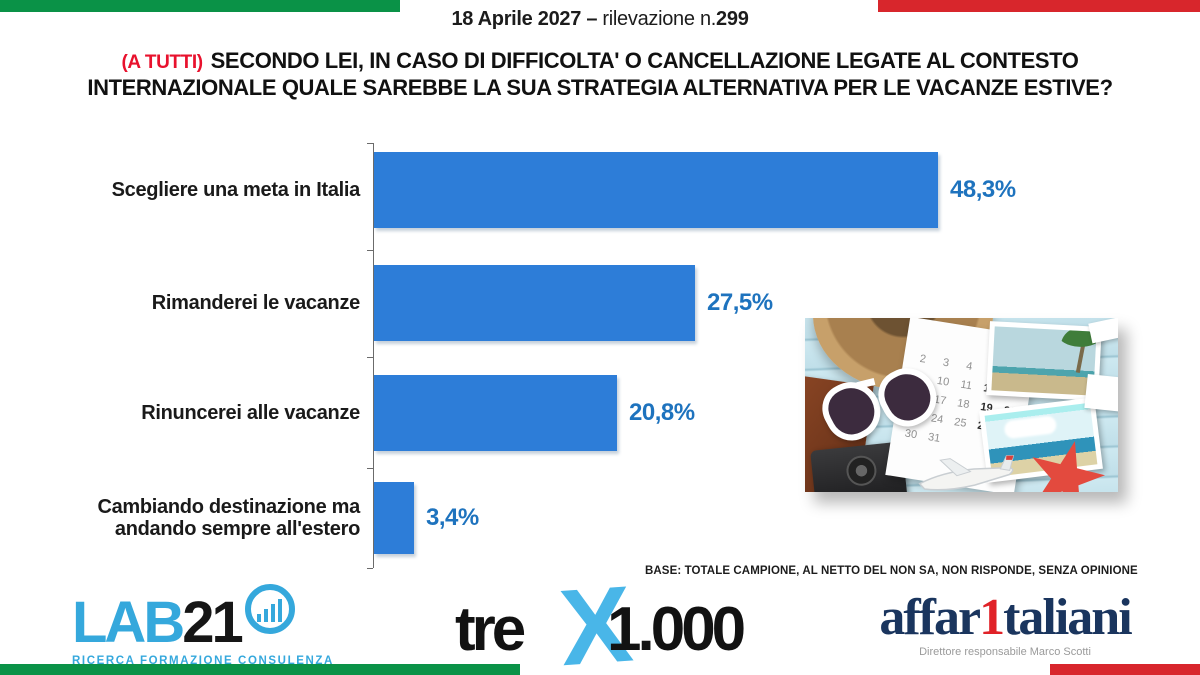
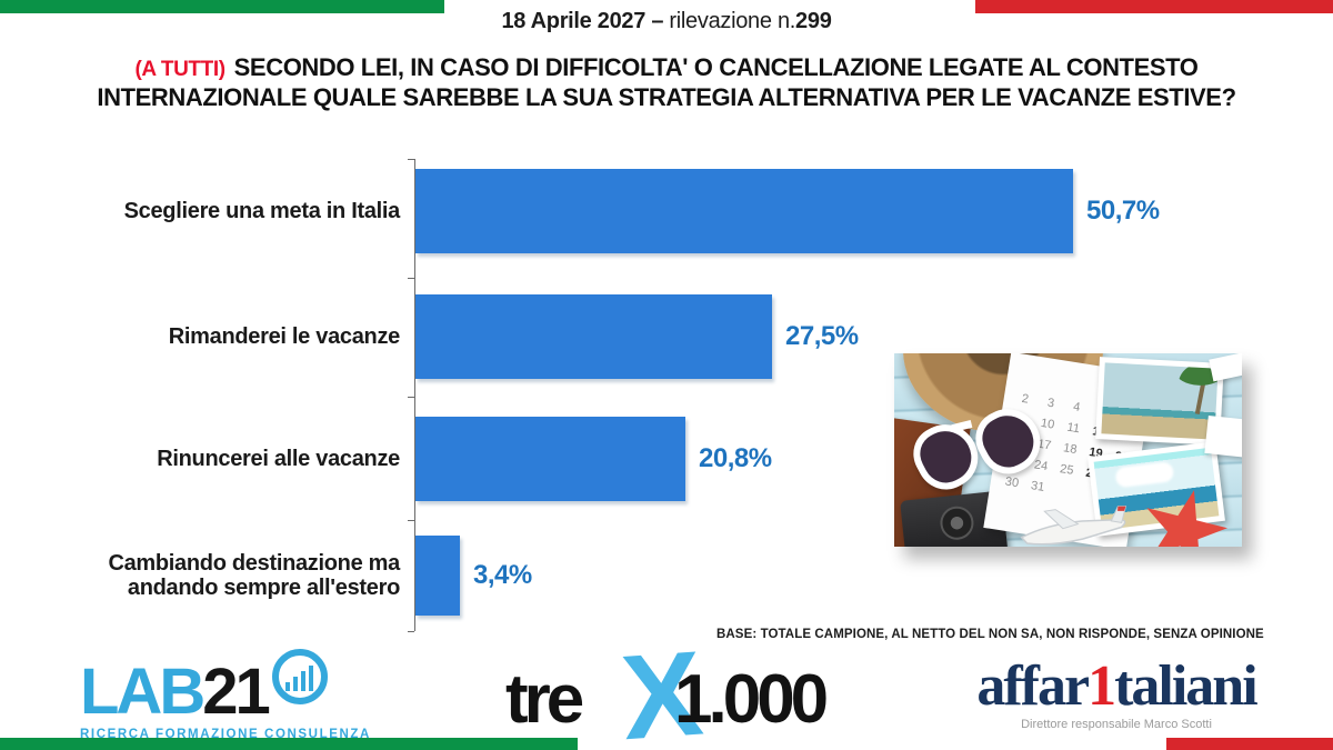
Scegliere una meta in Italia: 48,3% -> 50,7%
